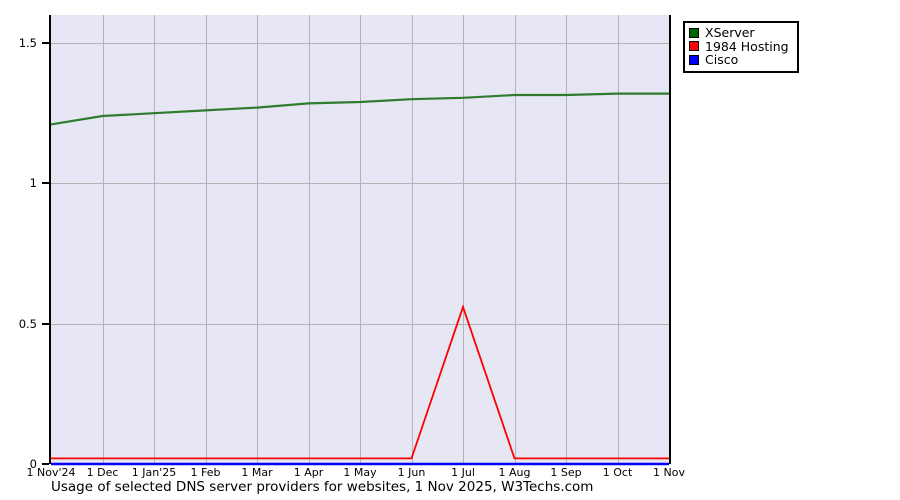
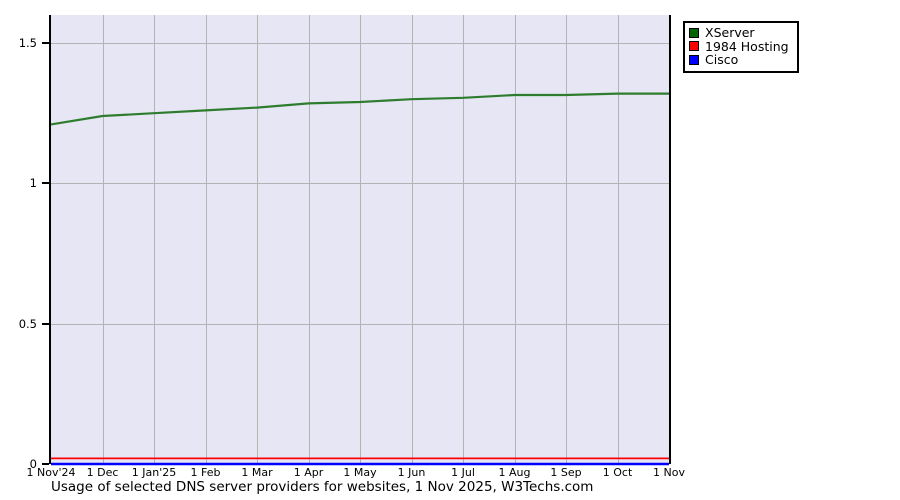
1984 Hosting/1 Jul: 0.56 -> 0.02
